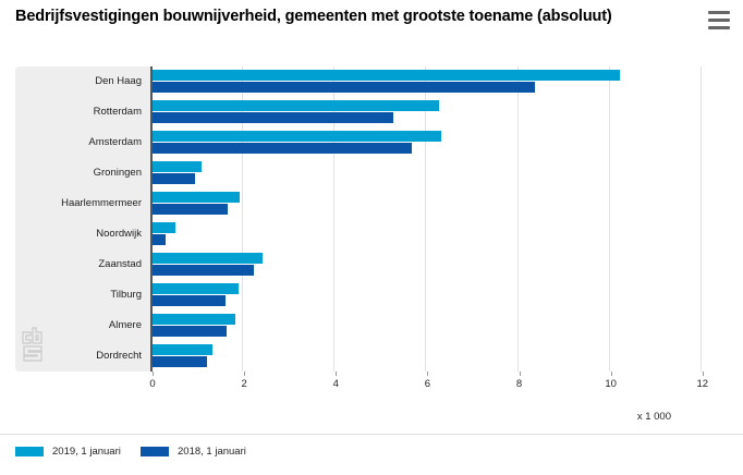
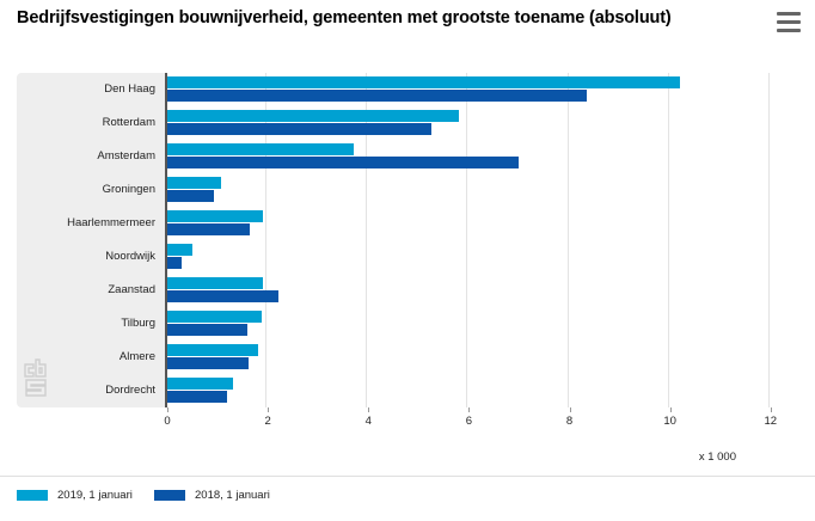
2019, 1 januari/Rotterdam: 6.2 -> 5.8
2019, 1 januari/Amsterdam: 6.3 -> 3.7
2018, 1 januari/Amsterdam: 5.7 -> 7.0
2019, 1 januari/Zaanstad: 2.4 -> 1.9
